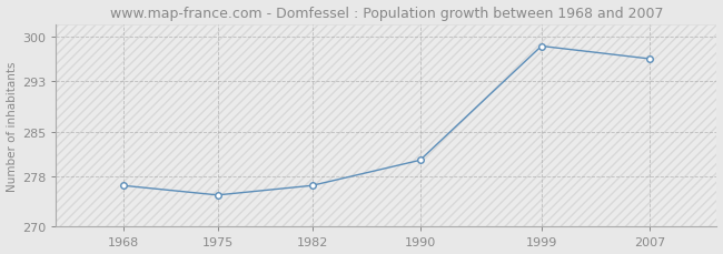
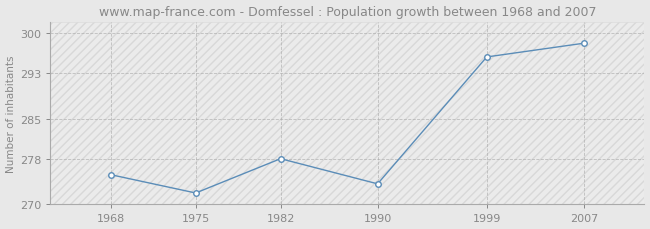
1968: 276.5 -> 275.2
1975: 275.0 -> 272.0
1982: 276.5 -> 278.0
1990: 280.5 -> 273.6
1999: 298.5 -> 295.8
2007: 296.5 -> 298.2
